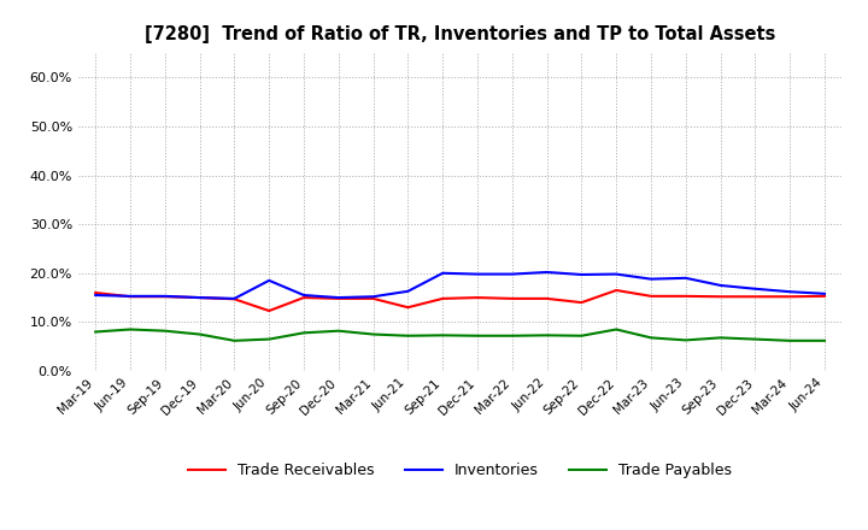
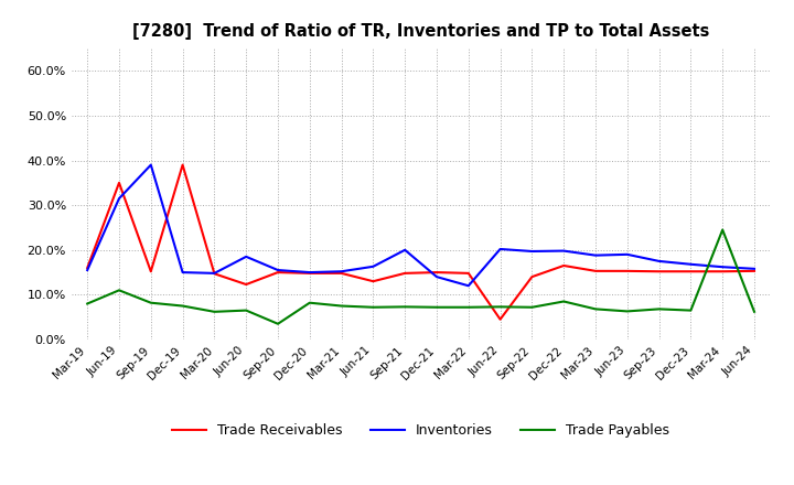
Trade Receivables/Jun-19: 15.2% -> 35.0%
Inventories/Jun-19: 15.3% -> 31.5%
Trade Payables/Jun-19: 8.5% -> 11.0%
Inventories/Sep-19: 15.3% -> 39.0%
Trade Receivables/Dec-19: 15.0% -> 39.0%
Trade Payables/Sep-20: 7.8% -> 3.5%
Inventories/Dec-21: 19.8% -> 14.0%
Inventories/Mar-22: 19.8% -> 12.0%
Trade Receivables/Jun-22: 14.8% -> 4.5%
Trade Payables/Mar-24: 6.2% -> 24.5%
